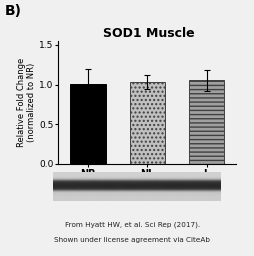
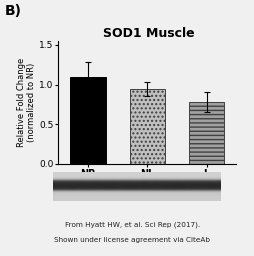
NR: 1.00 -> 1.10
NL: 1.03 -> 0.94
L: 1.05 -> 0.78
